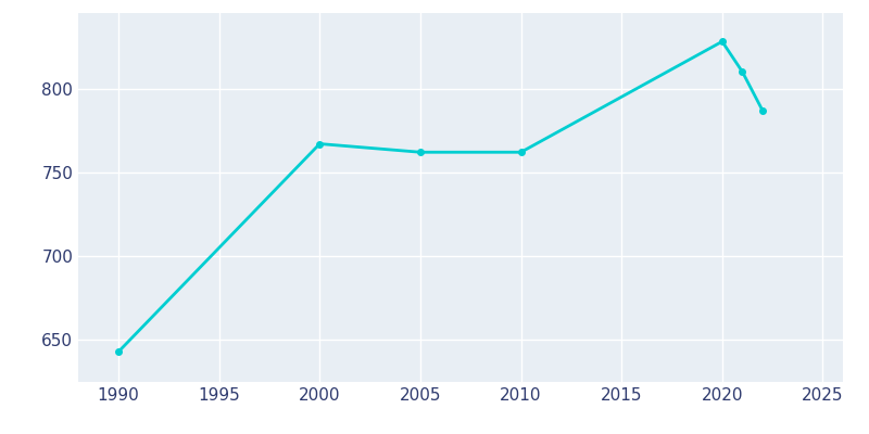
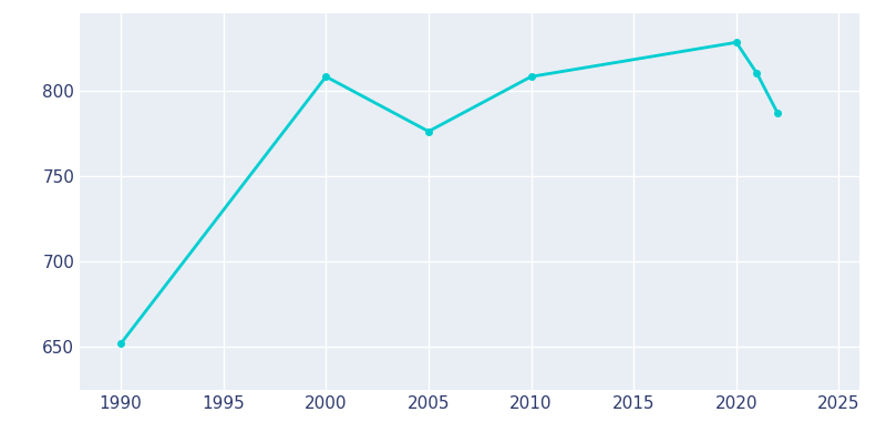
1990: 643 -> 652
2000: 767 -> 808
2005: 762 -> 776
2010: 762 -> 808
